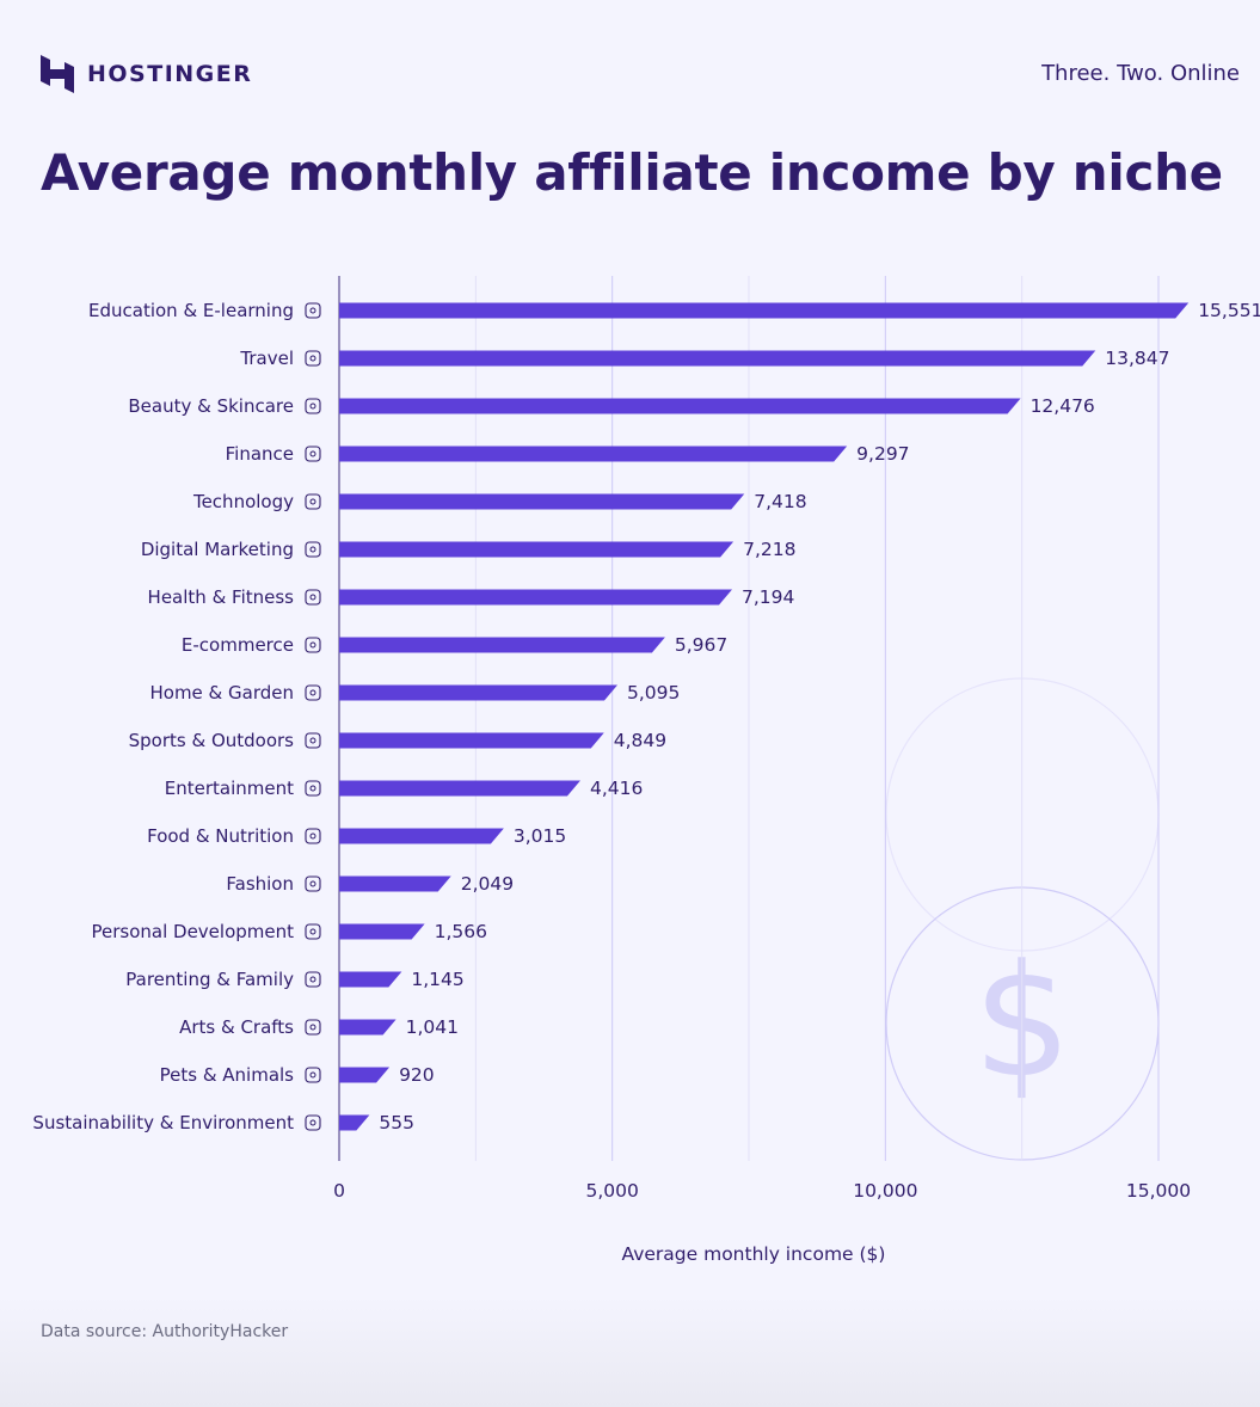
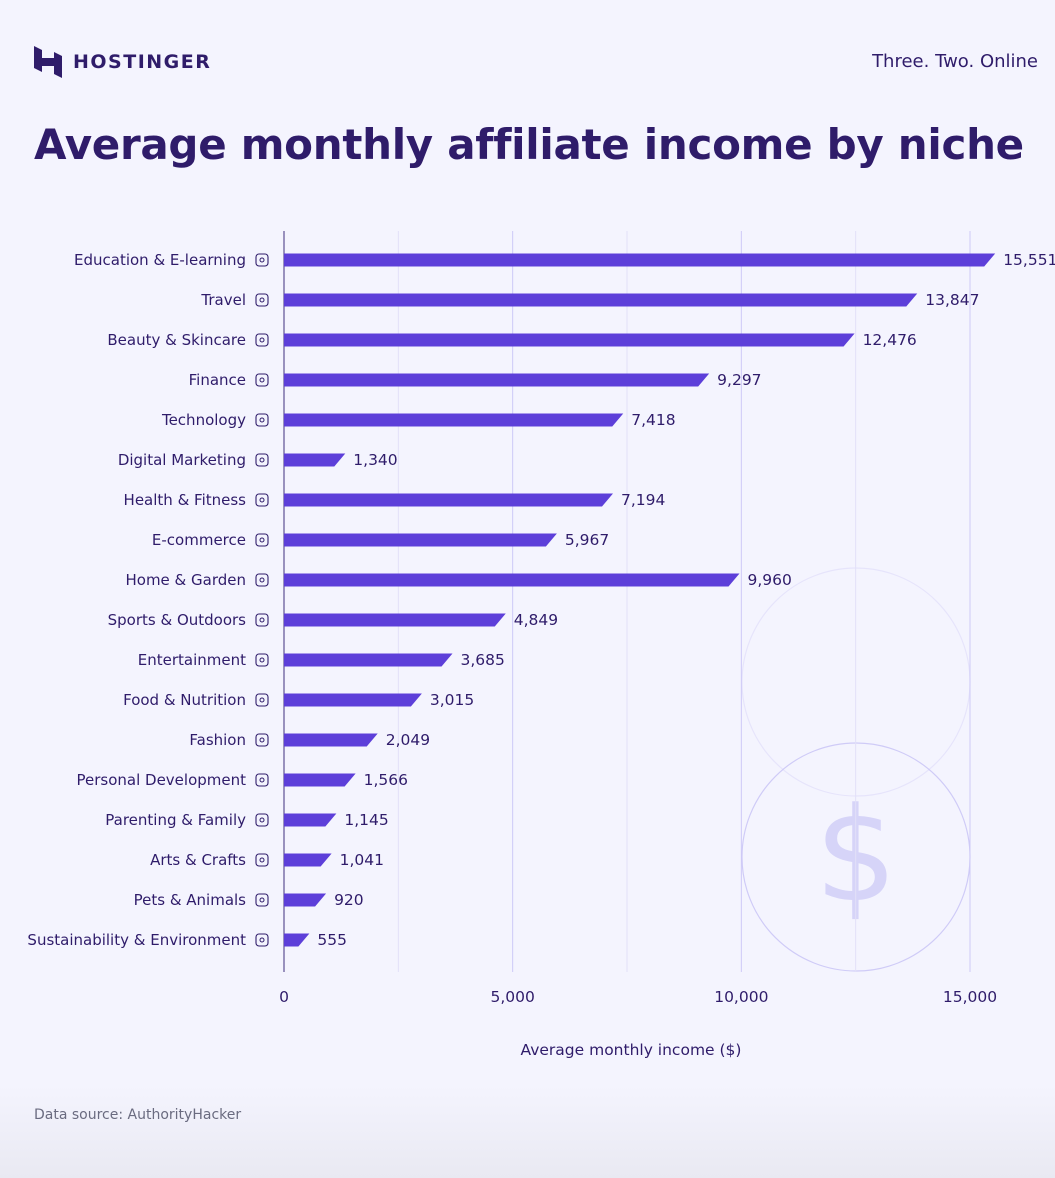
Digital Marketing: 7,218 -> 1,340
Home & Garden: 5,095 -> 9,960
Entertainment: 4,416 -> 3,685
